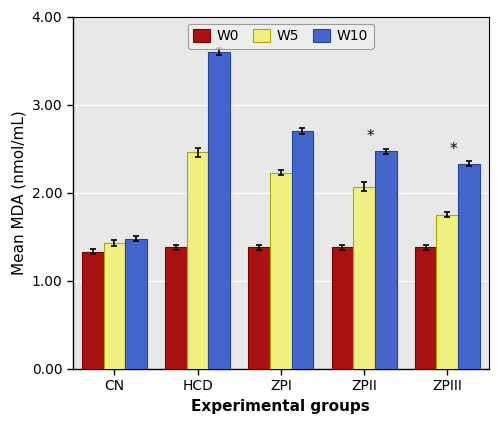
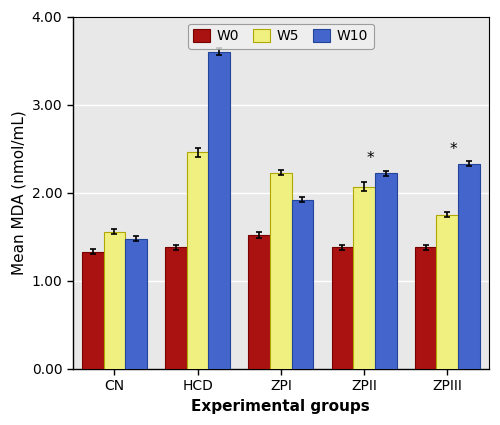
W5/CN: 1.43 -> 1.56
W0/ZPI: 1.38 -> 1.52
W10/ZPI: 2.70 -> 1.92
W10/ZPII: 2.47 -> 2.22
